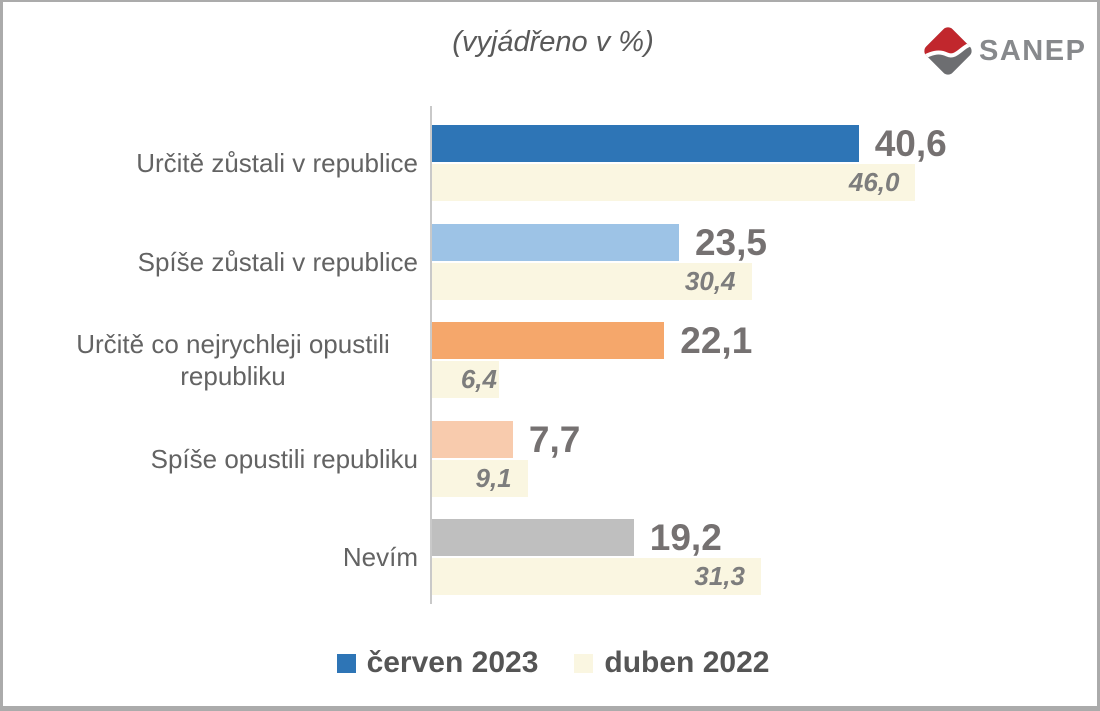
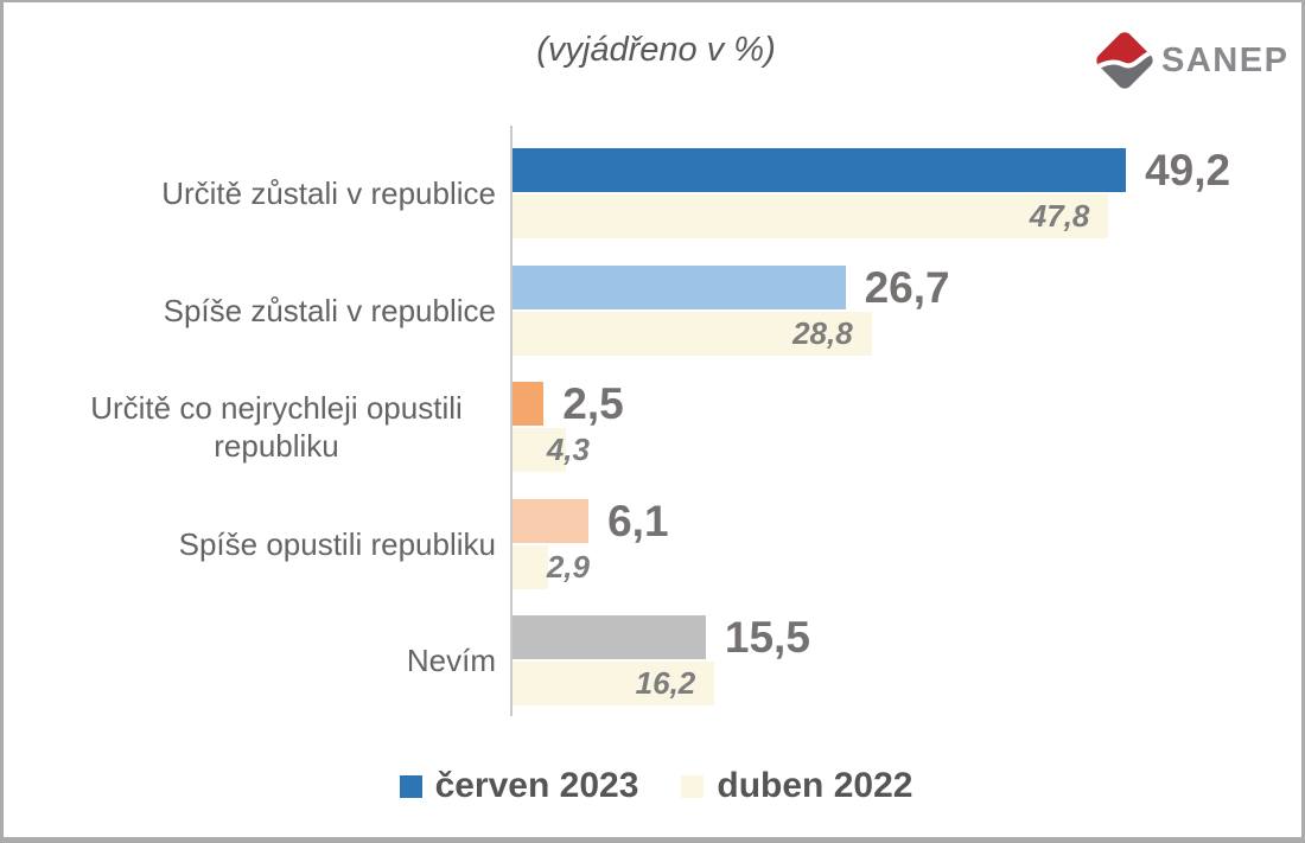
červen 2023/Určitě zůstali v republice: 40,6 -> 49,2
duben 2022/Určitě zůstali v republice: 46,0 -> 47,8
červen 2023/Spíše zůstali v republice: 23,5 -> 26,7
duben 2022/Spíše zůstali v republice: 30,4 -> 28,8
červen 2023/Určitě co nejrychleji opustili republiku: 22,1 -> 2,5
duben 2022/Určitě co nejrychleji opustili republiku: 6,4 -> 4,3
červen 2023/Spíše opustili republiku: 7,7 -> 6,1
duben 2022/Spíše opustili republiku: 9,1 -> 2,9
červen 2023/Nevím: 19,2 -> 15,5
duben 2022/Nevím: 31,3 -> 16,2
